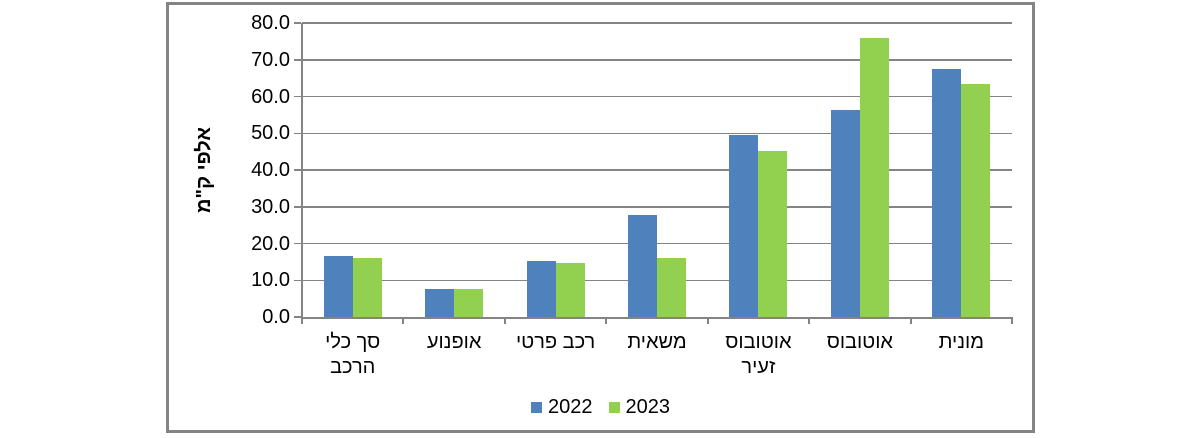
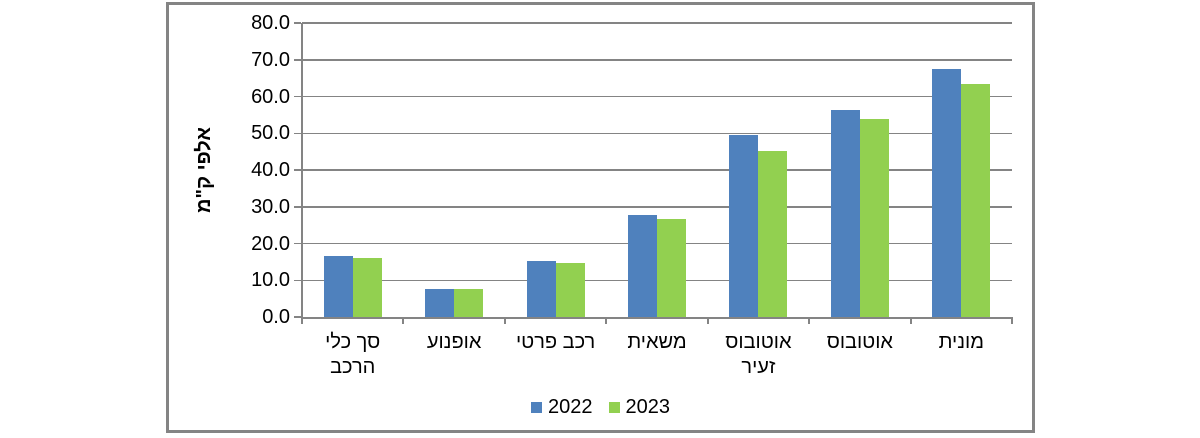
2023/משאית: 16 -> 27
2023/אוטובוס: 76 -> 54
